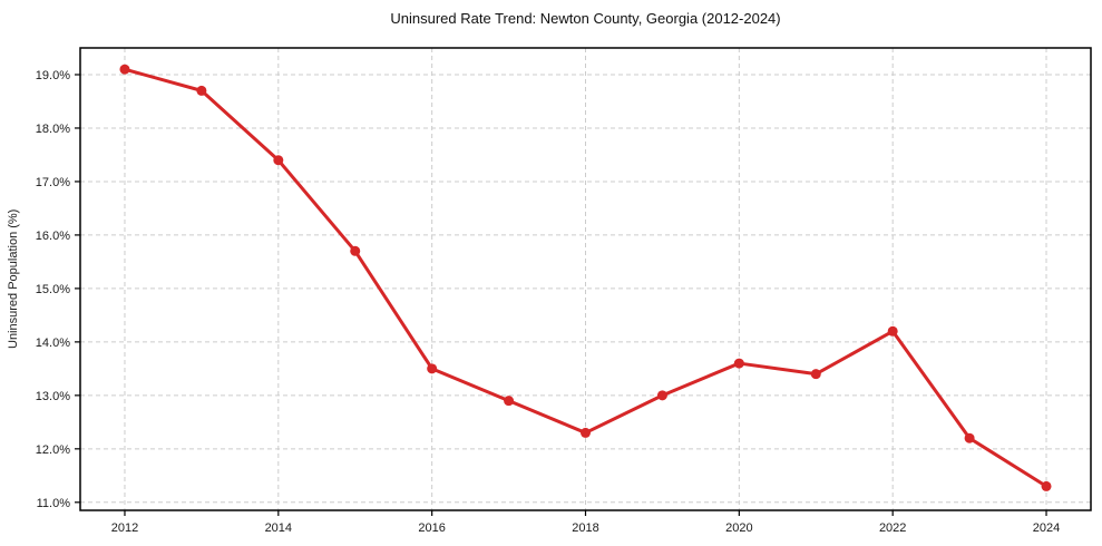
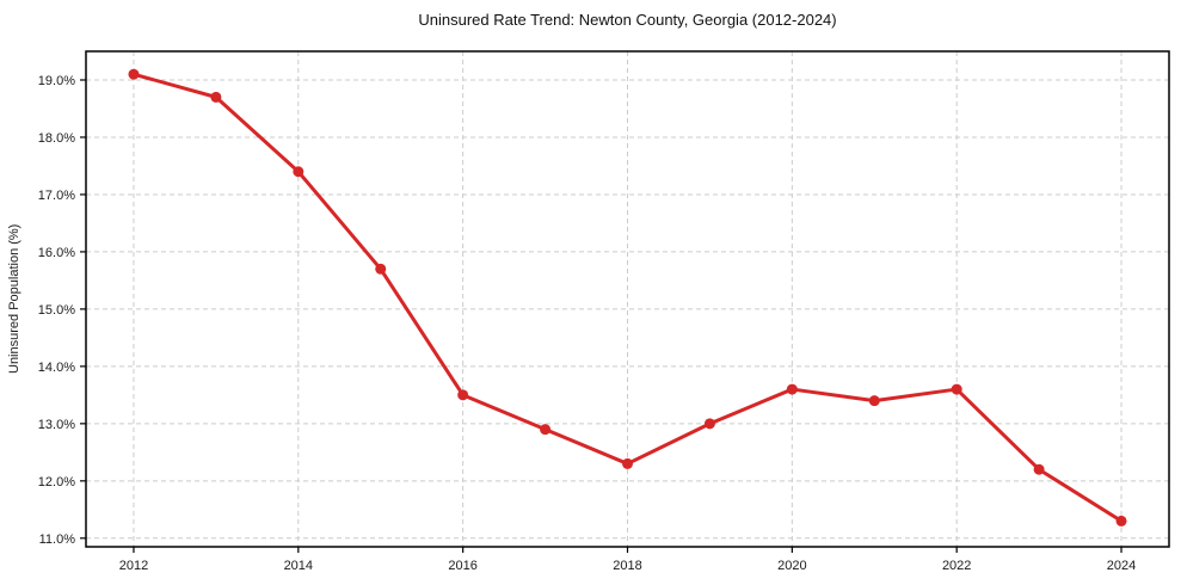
2022: 14.2% -> 13.6%
